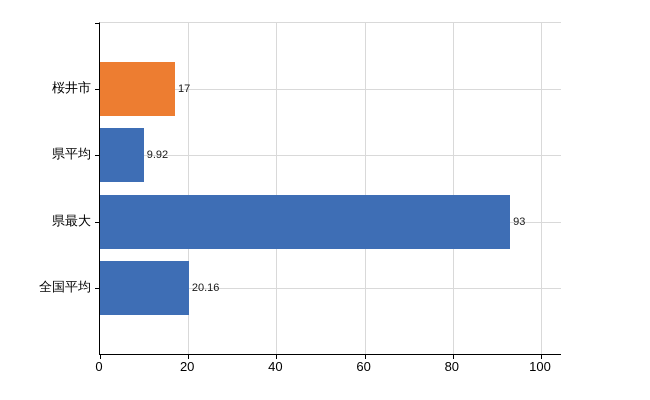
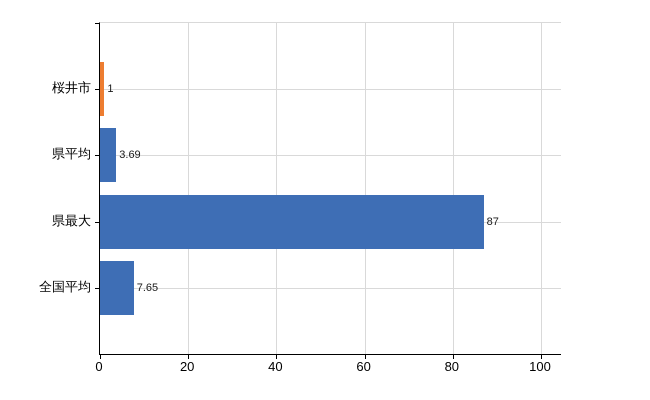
桜井市: 17 -> 1
県平均: 9.92 -> 3.69
県最大: 93 -> 87
全国平均: 20.16 -> 7.65
